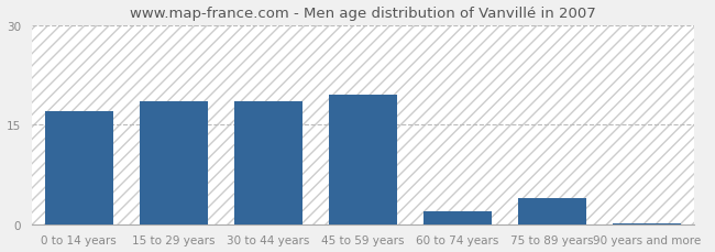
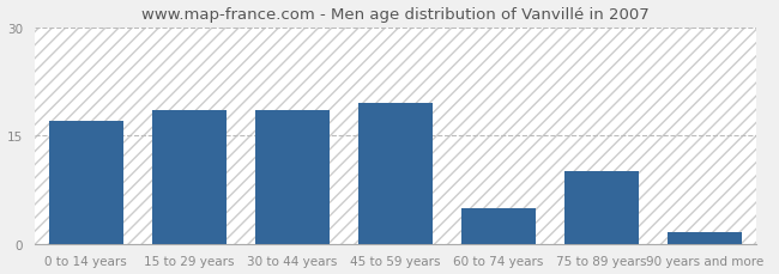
60 to 74 years: 2.0 -> 5.0
75 to 89 years: 4.0 -> 10.0
90 years and more: 0.2 -> 1.6
